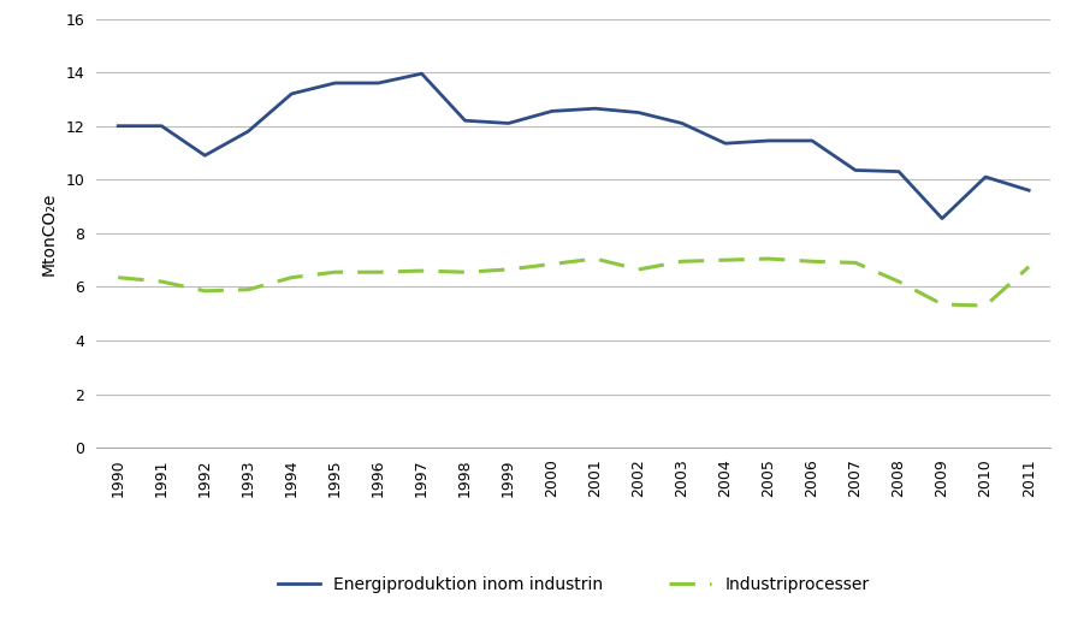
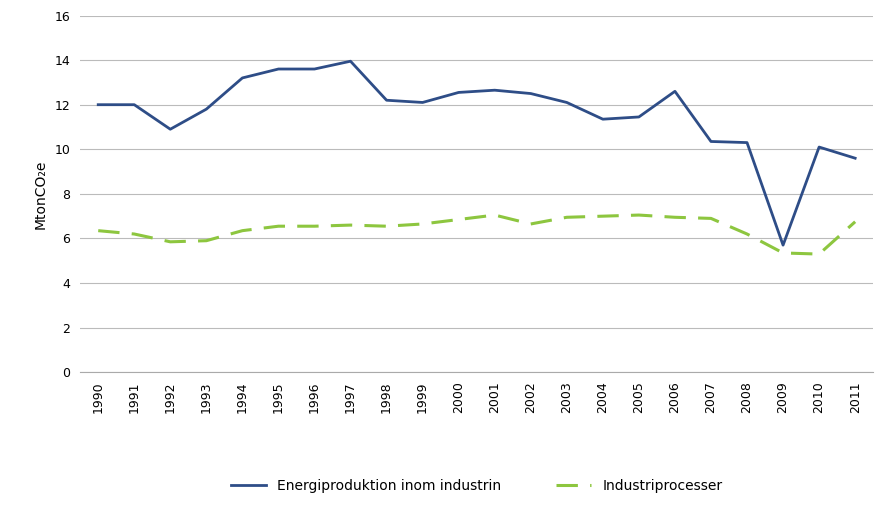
Energiproduktion inom industrin/2006: 11.45 -> 12.60
Energiproduktion inom industrin/2009: 8.55 -> 5.70
